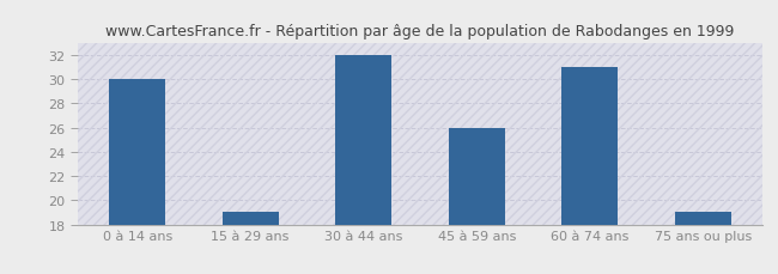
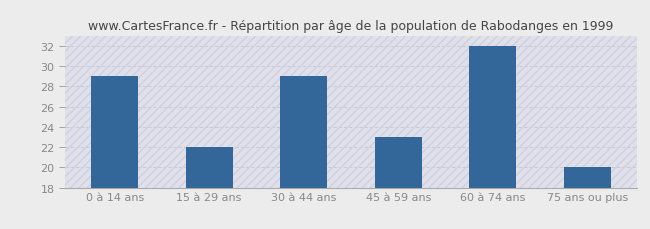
0 à 14 ans: 30 -> 29
15 à 29 ans: 19 -> 22
30 à 44 ans: 32 -> 29
45 à 59 ans: 26 -> 23
60 à 74 ans: 31 -> 32
75 ans ou plus: 19 -> 20
